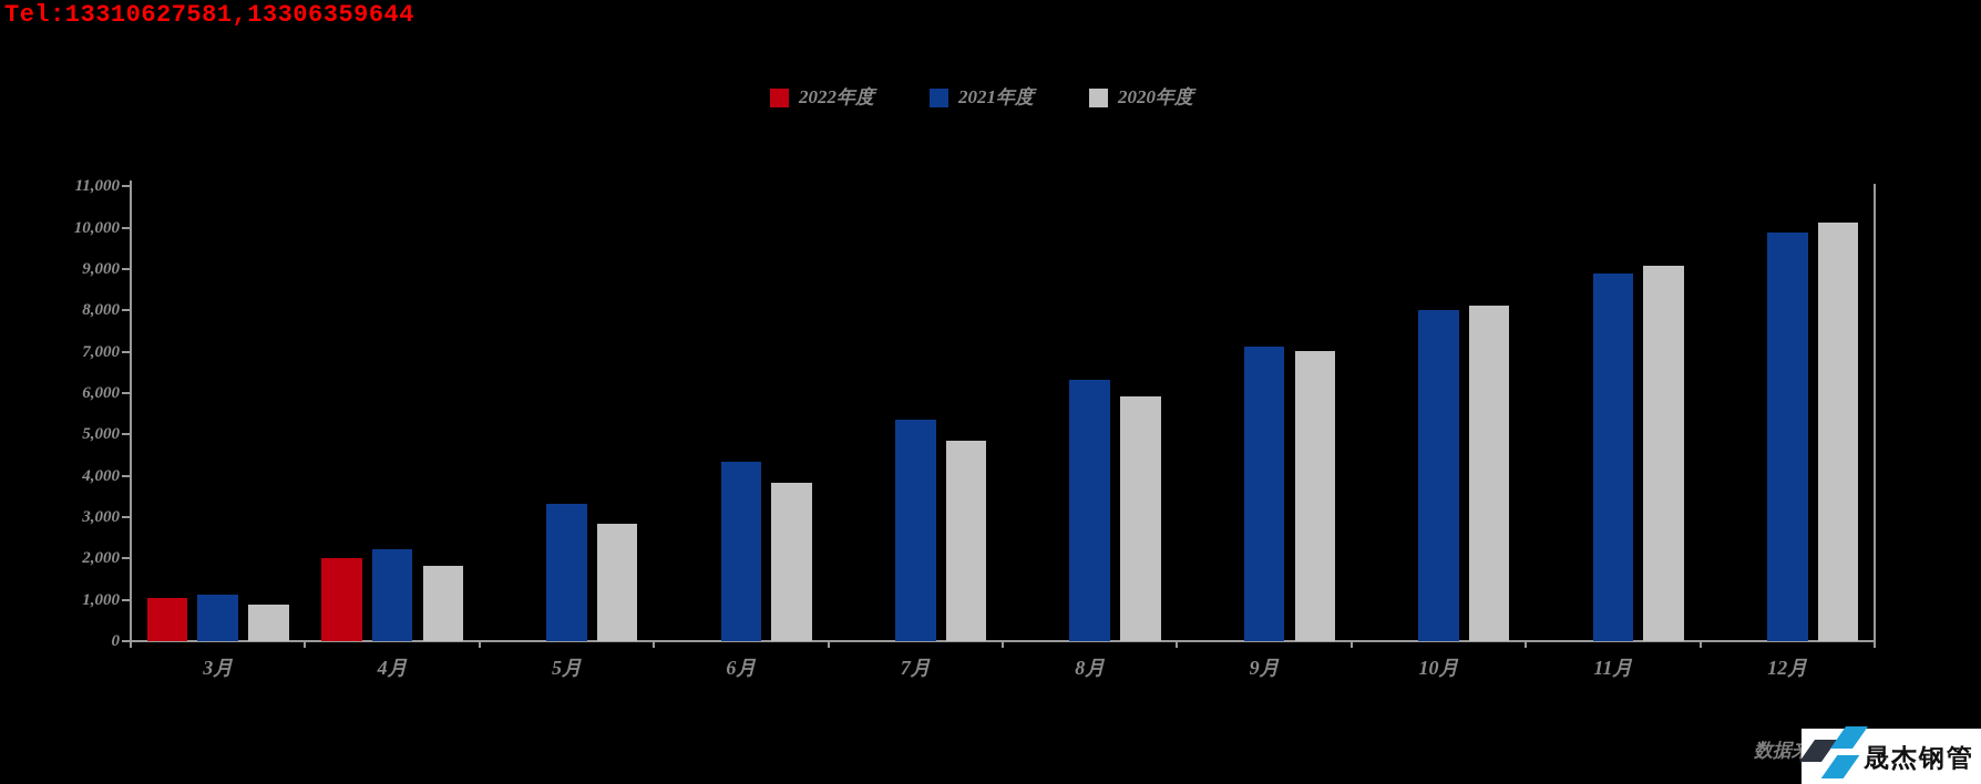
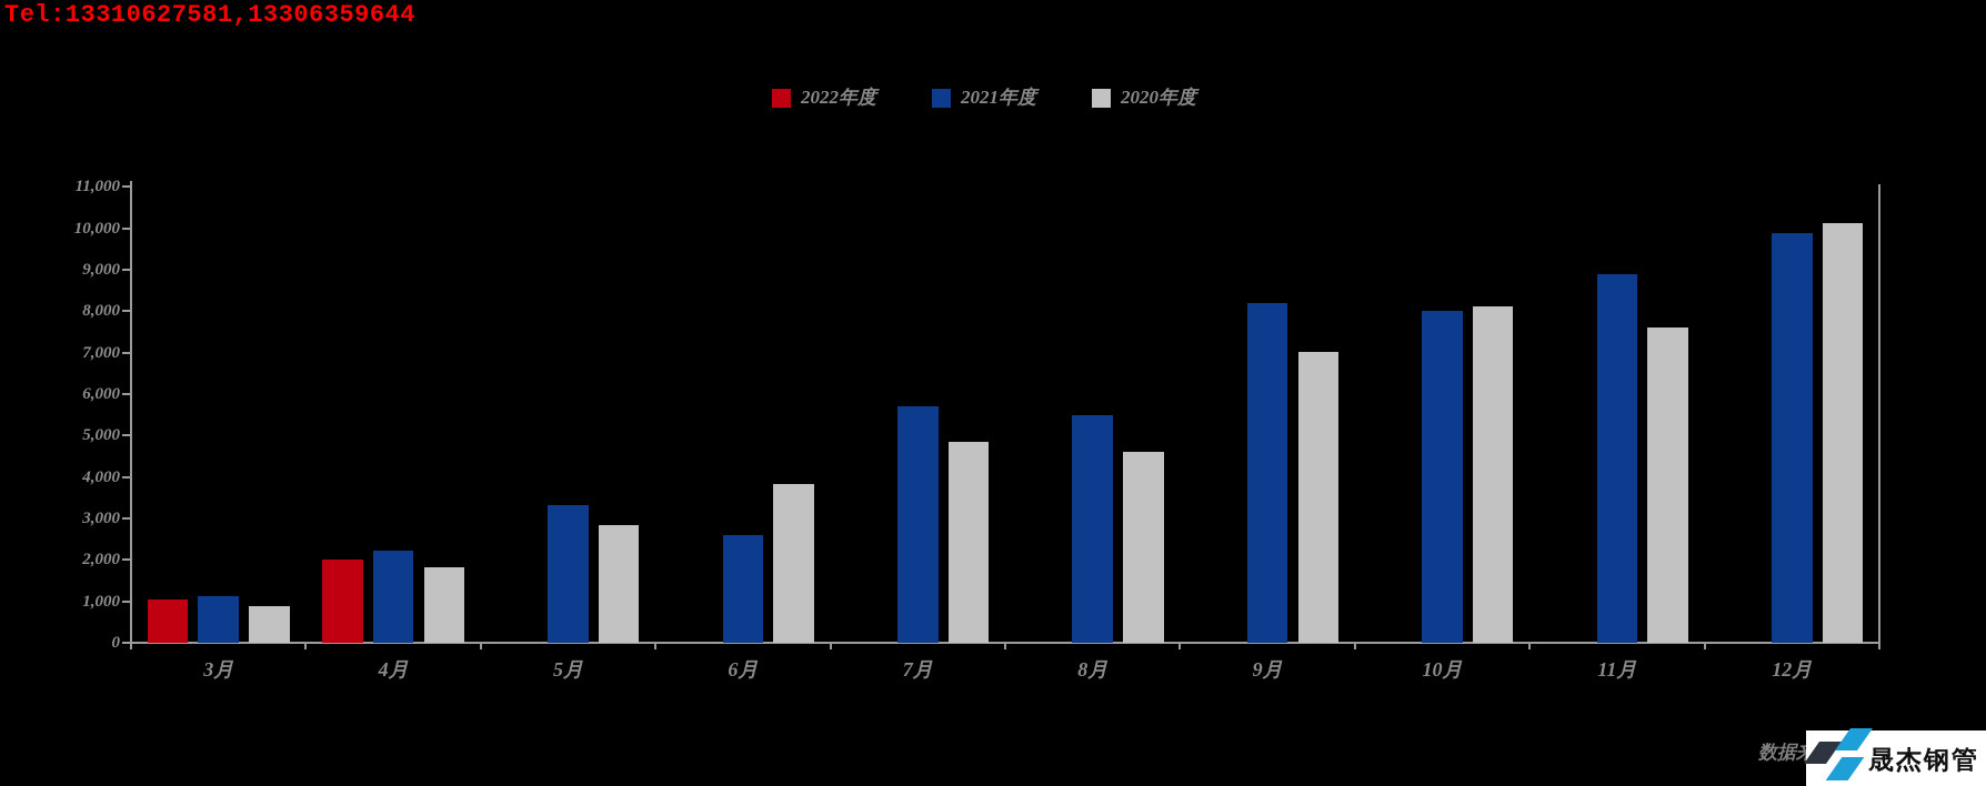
2021年度/6月: 4300 -> 2600
2021年度/7月: 5400 -> 5700
2021年度/8月: 6300 -> 5500
2020年度/8月: 5900 -> 4600
2021年度/9月: 7100 -> 8200
2020年度/11月: 9100 -> 7600
